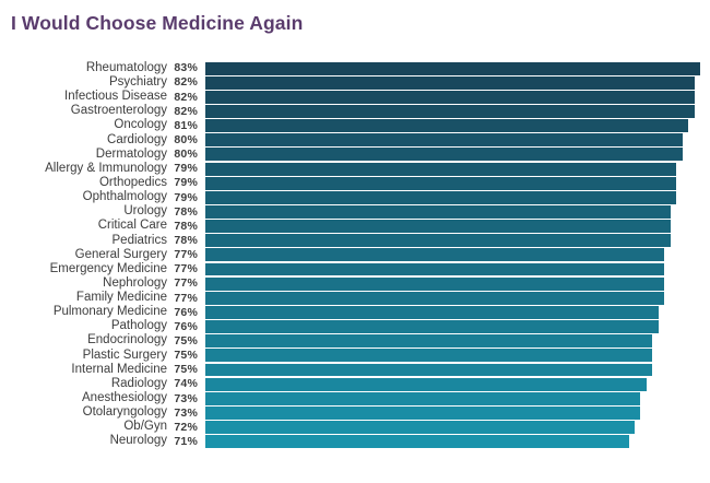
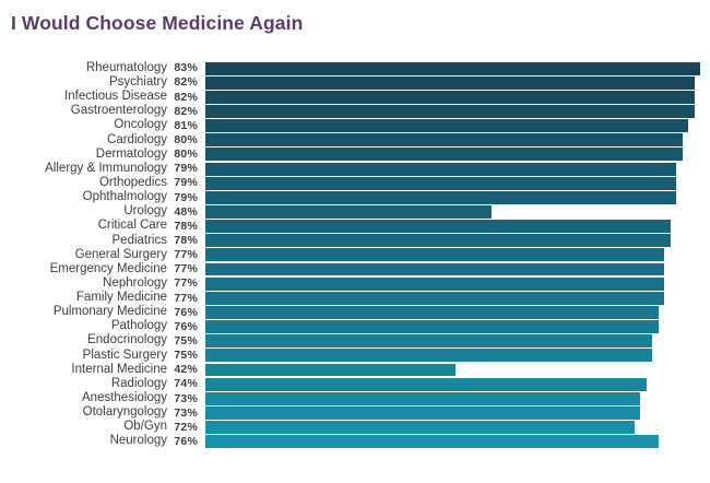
Urology: 78% -> 48%
Internal Medicine: 75% -> 42%
Neurology: 71% -> 76%
